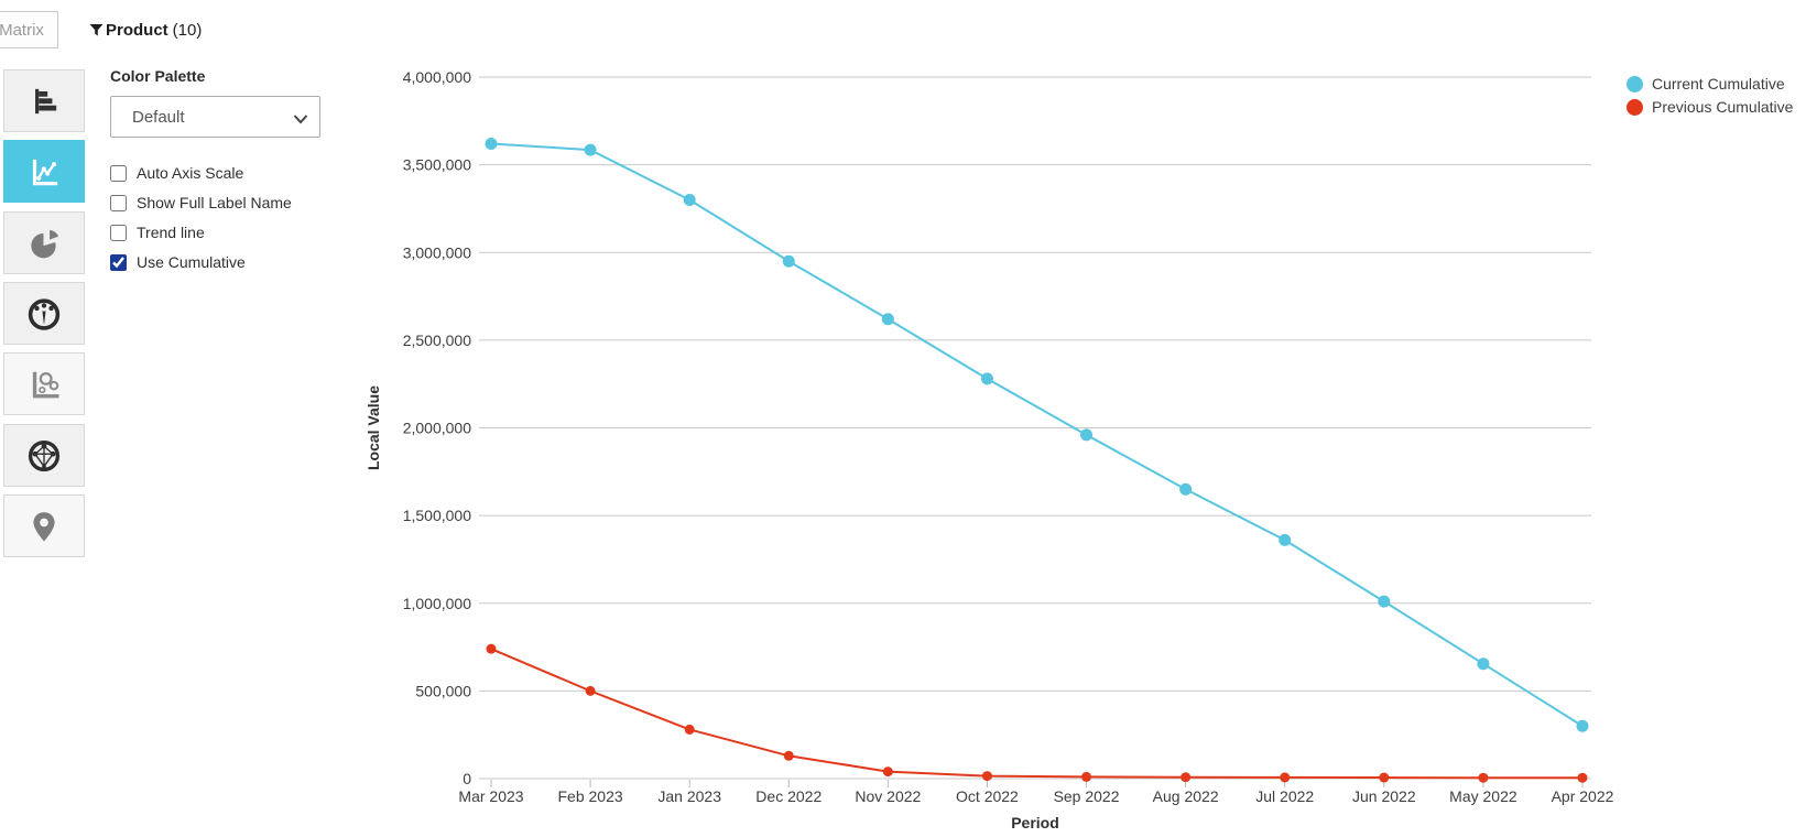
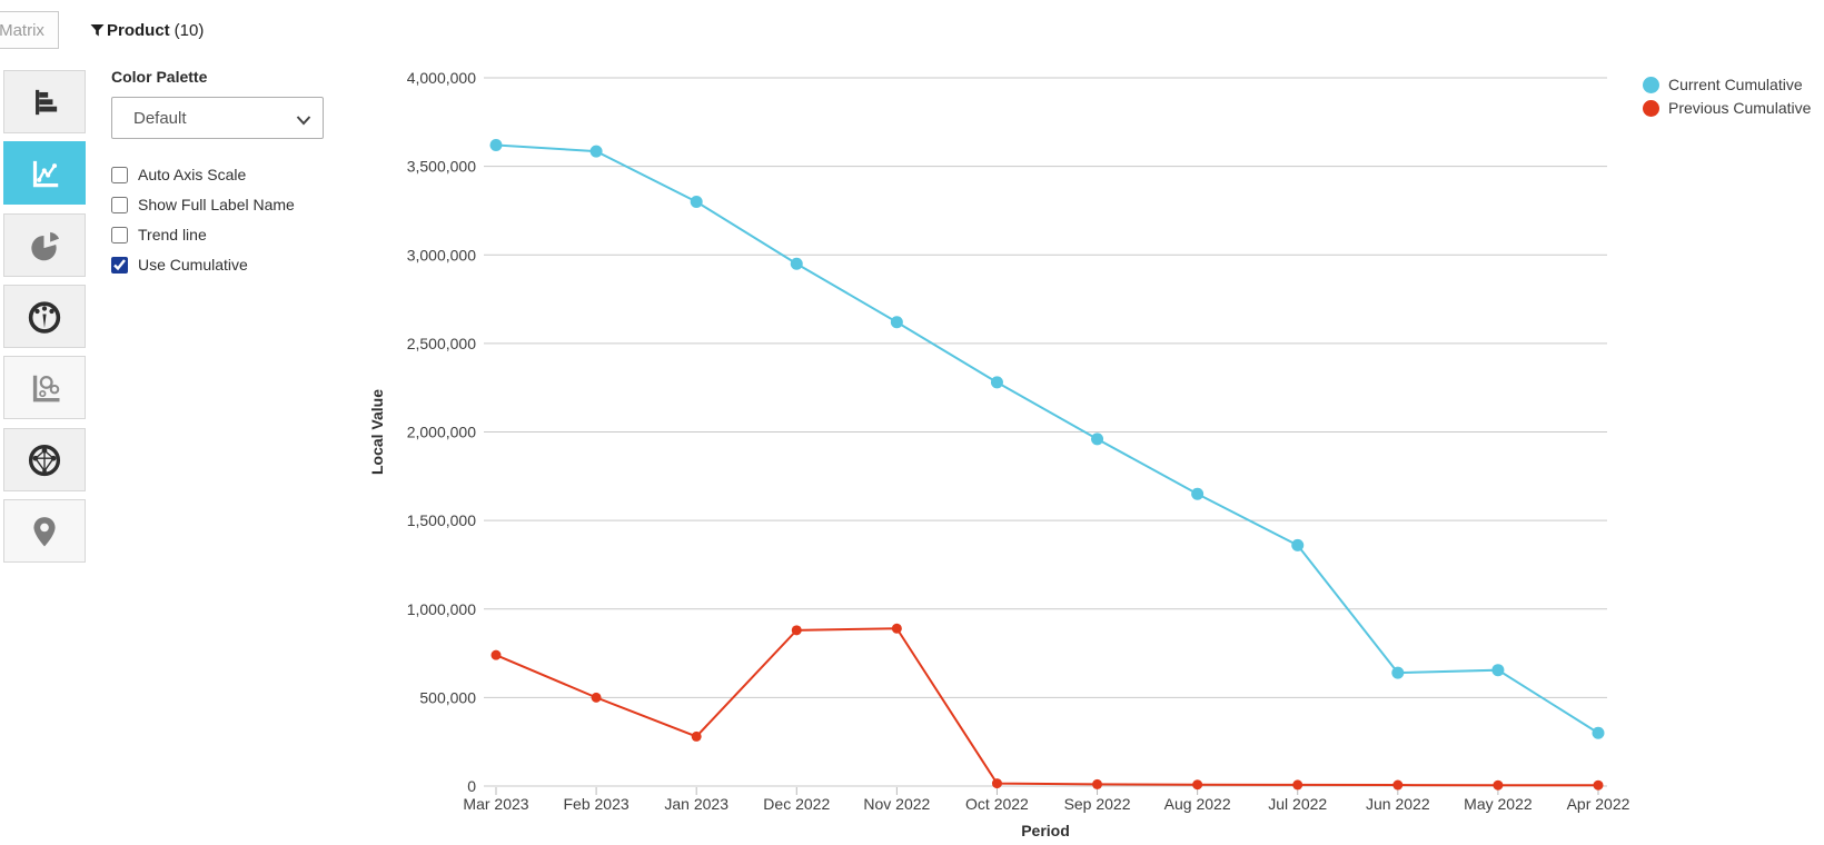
Previous Cumulative/Dec 2022: 130000 -> 880000
Previous Cumulative/Nov 2022: 40000 -> 890000
Current Cumulative/Jun 2022: 1010000 -> 640000
